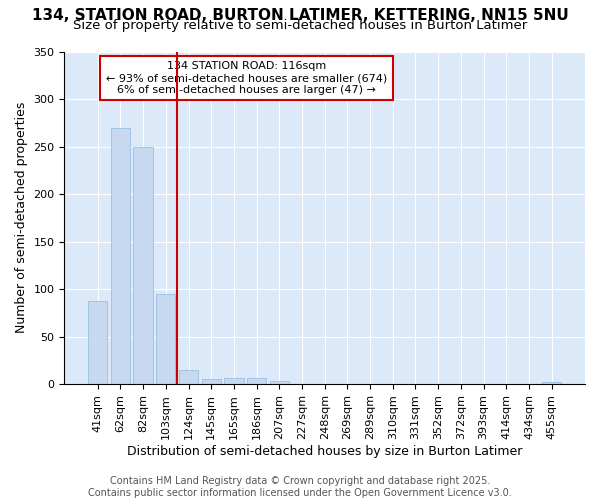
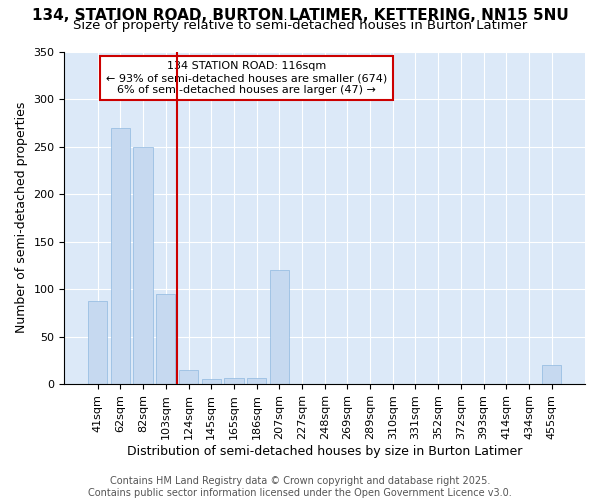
207sqm: 3 -> 120
455sqm: 2 -> 20
